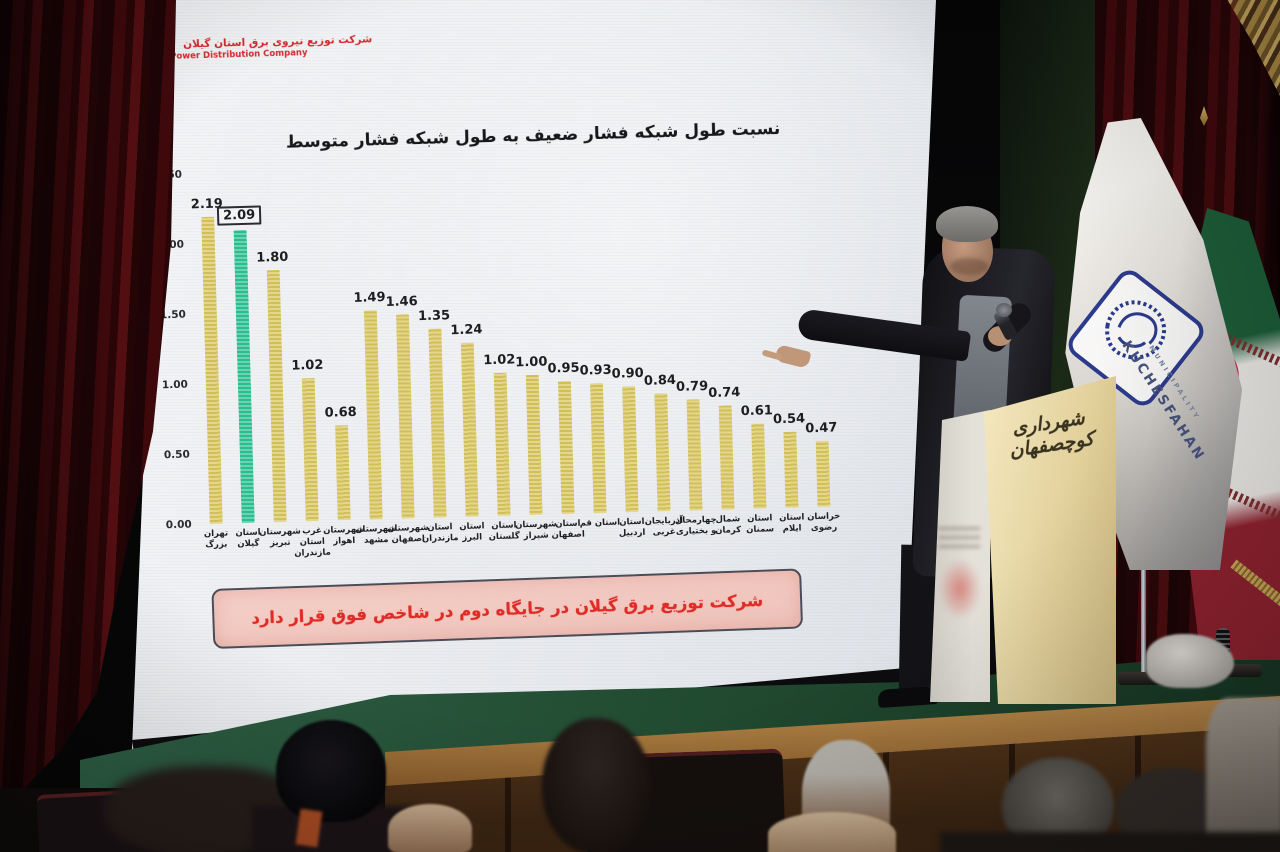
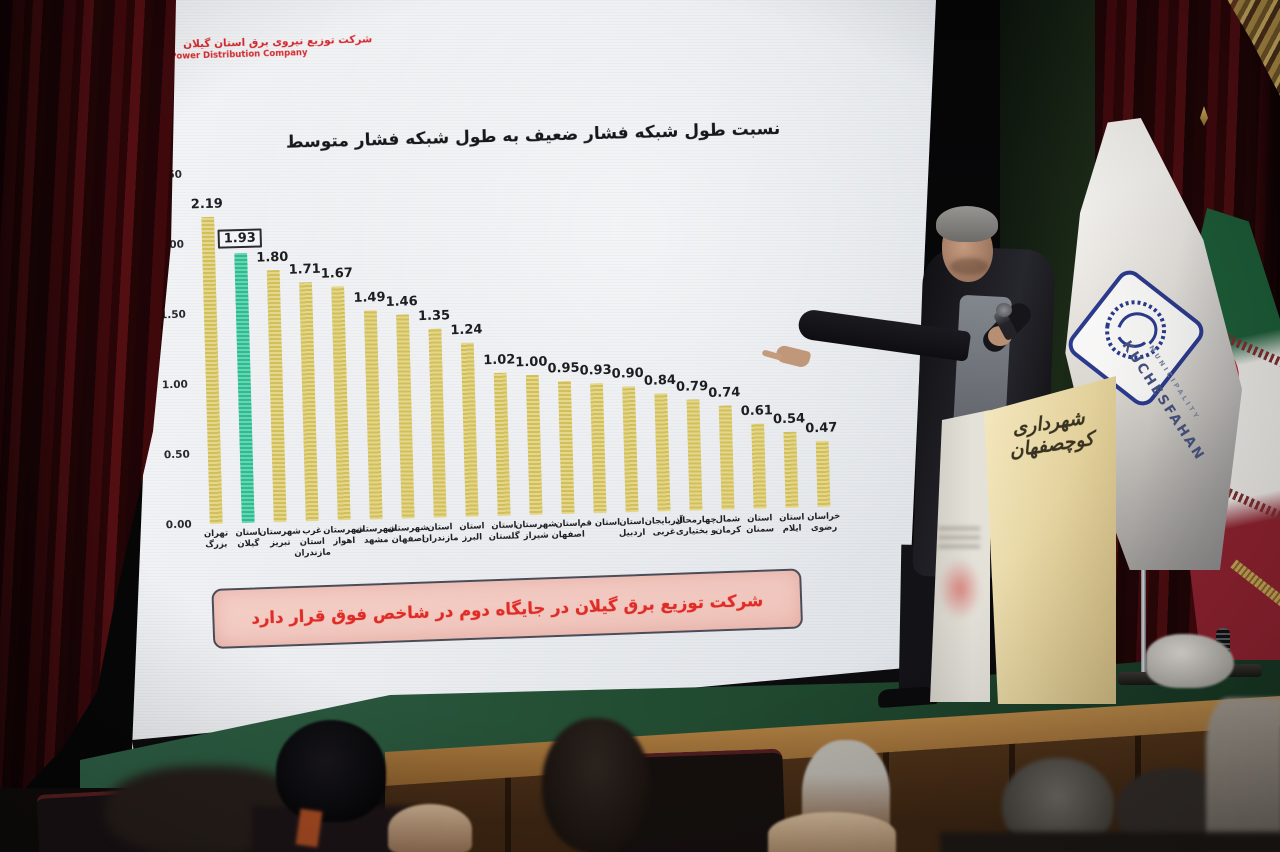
استان گیلان: 2.09 -> 1.93
غرب استان مازندران: 1.02 -> 1.71
شهرستان اهواز: 0.68 -> 1.67
